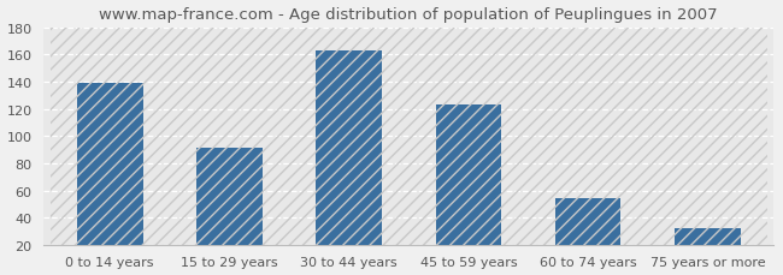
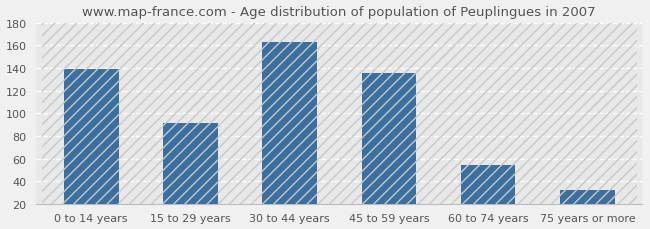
45 to 59 years: 123 -> 136
